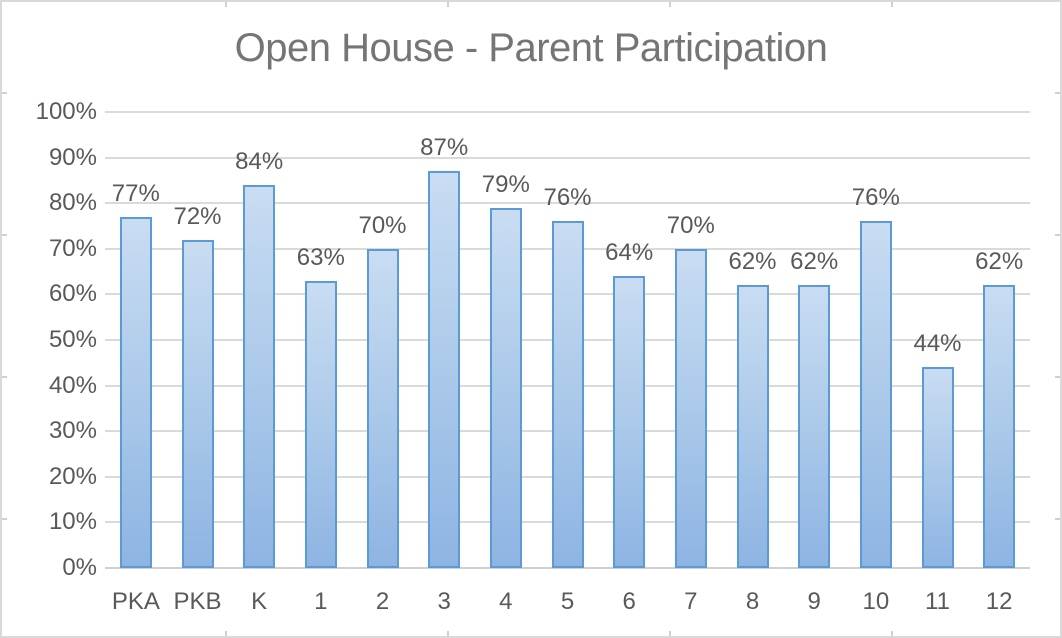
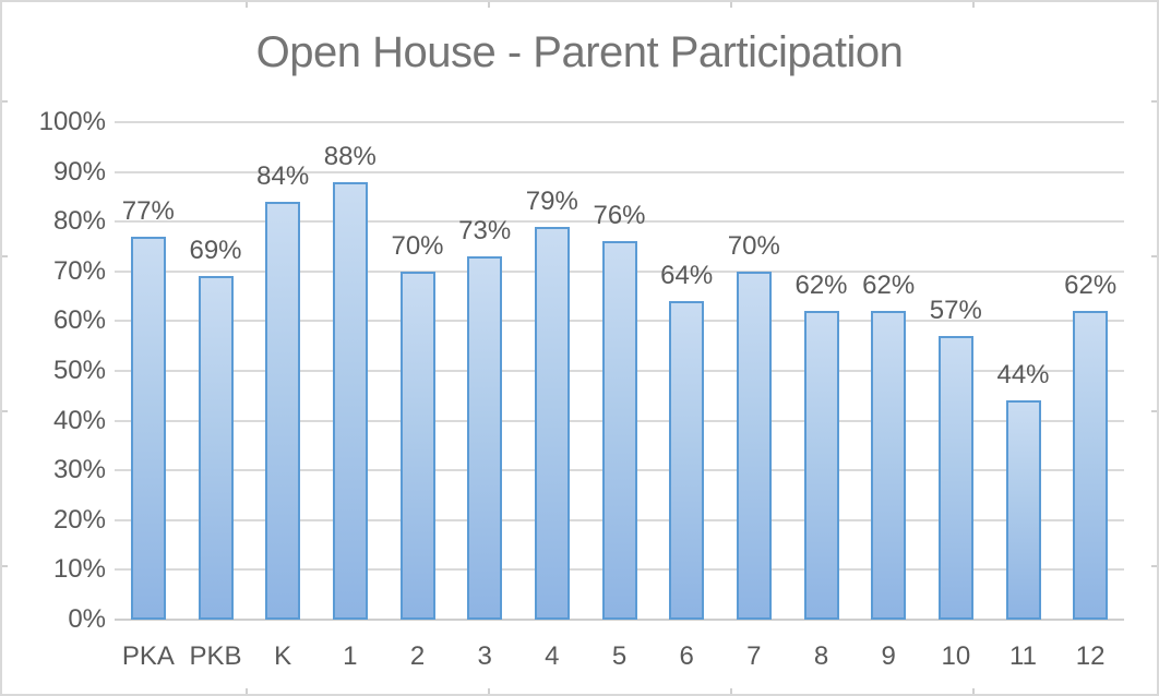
PKB: 72% -> 69%
1: 63% -> 88%
3: 87% -> 73%
10: 76% -> 57%
